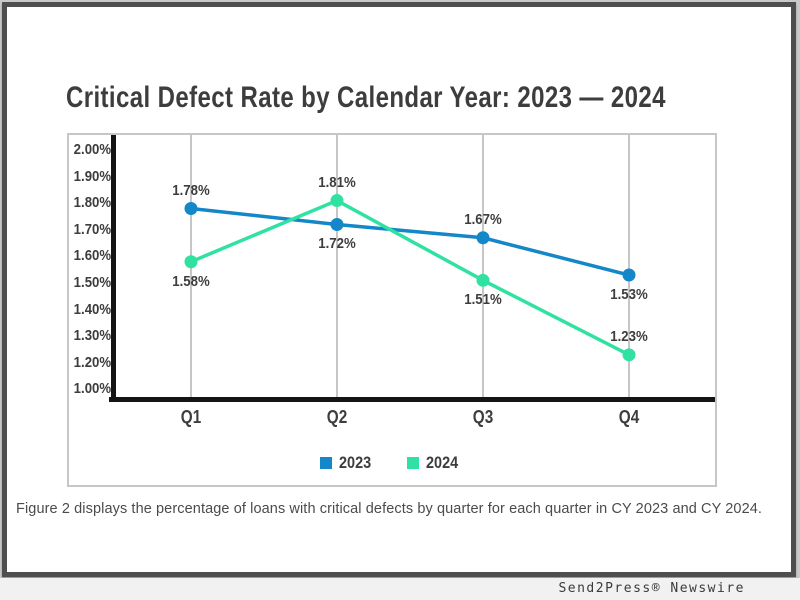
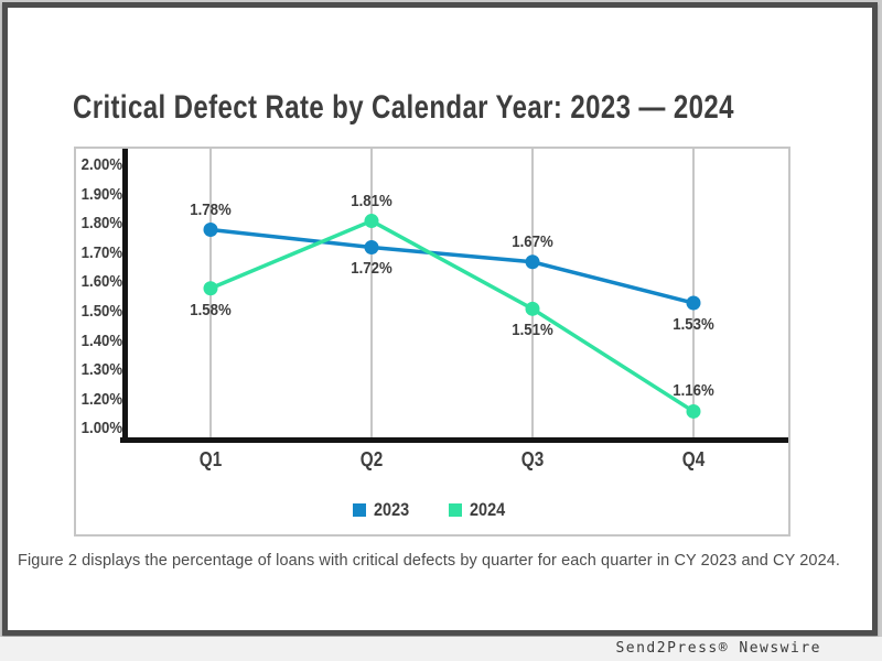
2024/Q4: 1.23% -> 1.16%
